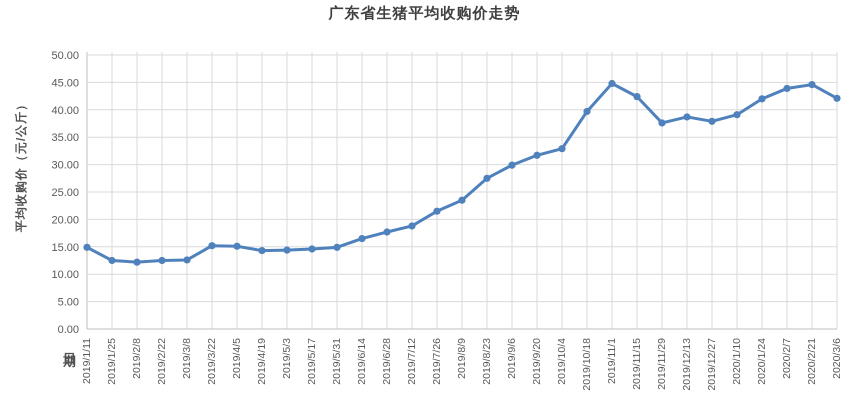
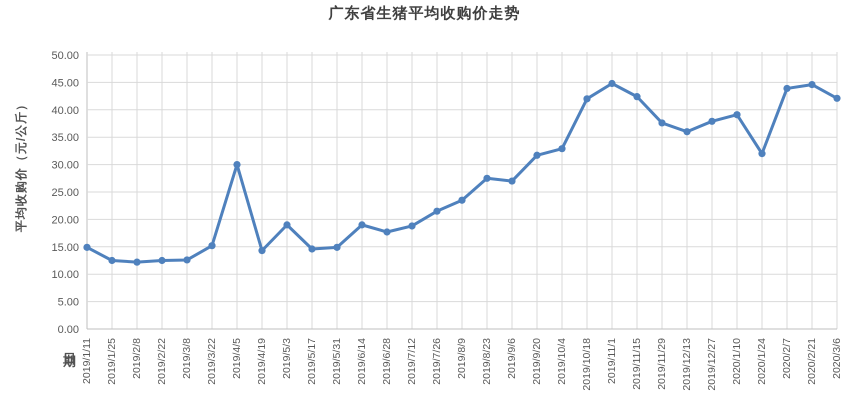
2019/4/5: 15 -> 30
2019/5/3: 14 -> 19
2019/6/14: 16 -> 19
2019/9/6: 30 -> 27
2019/10/18: 40 -> 42
2019/12/13: 39 -> 36
2020/1/24: 42 -> 32
